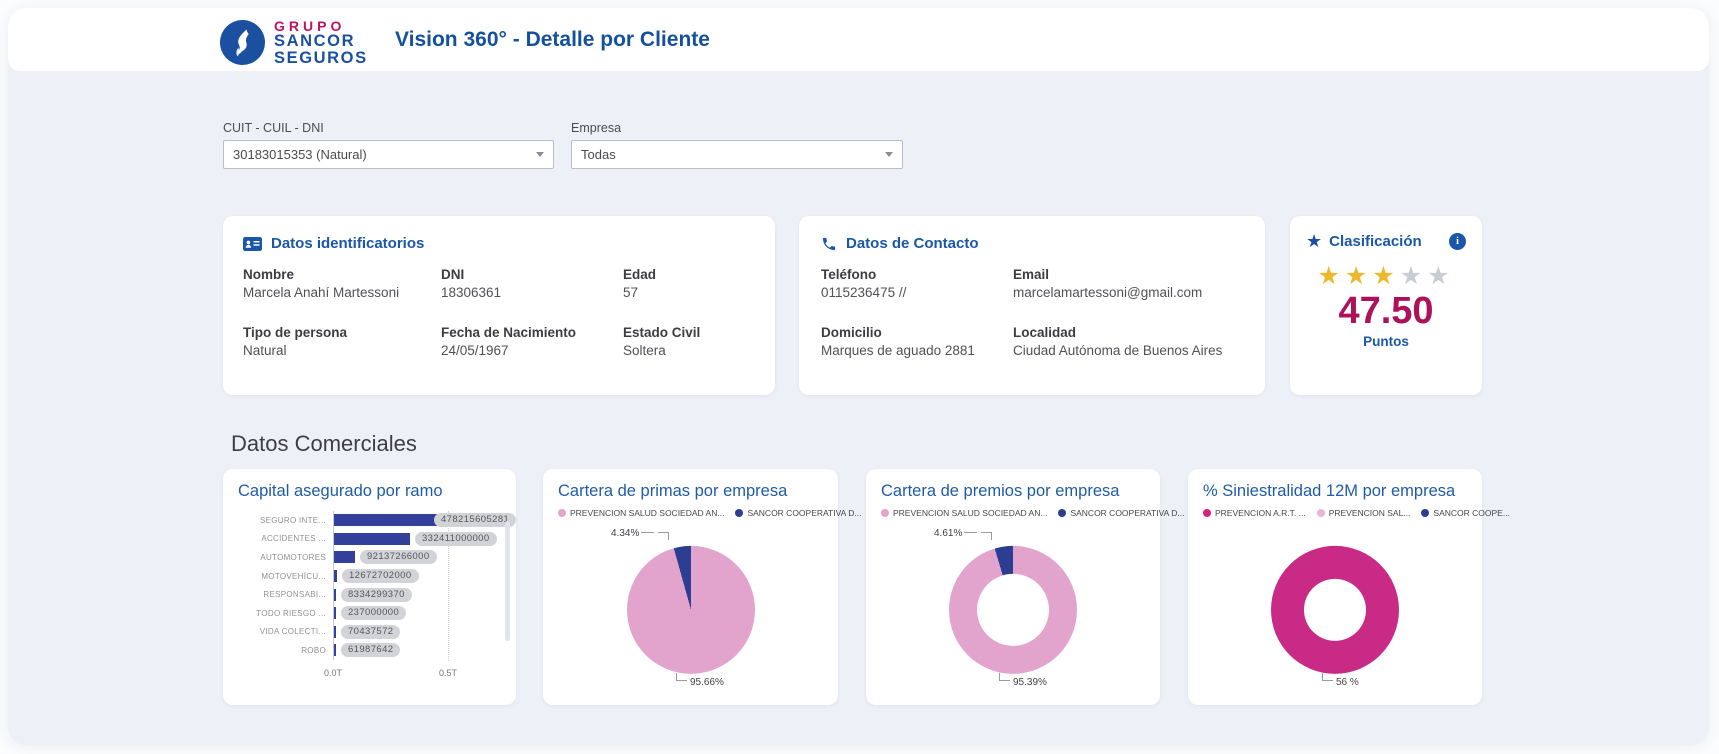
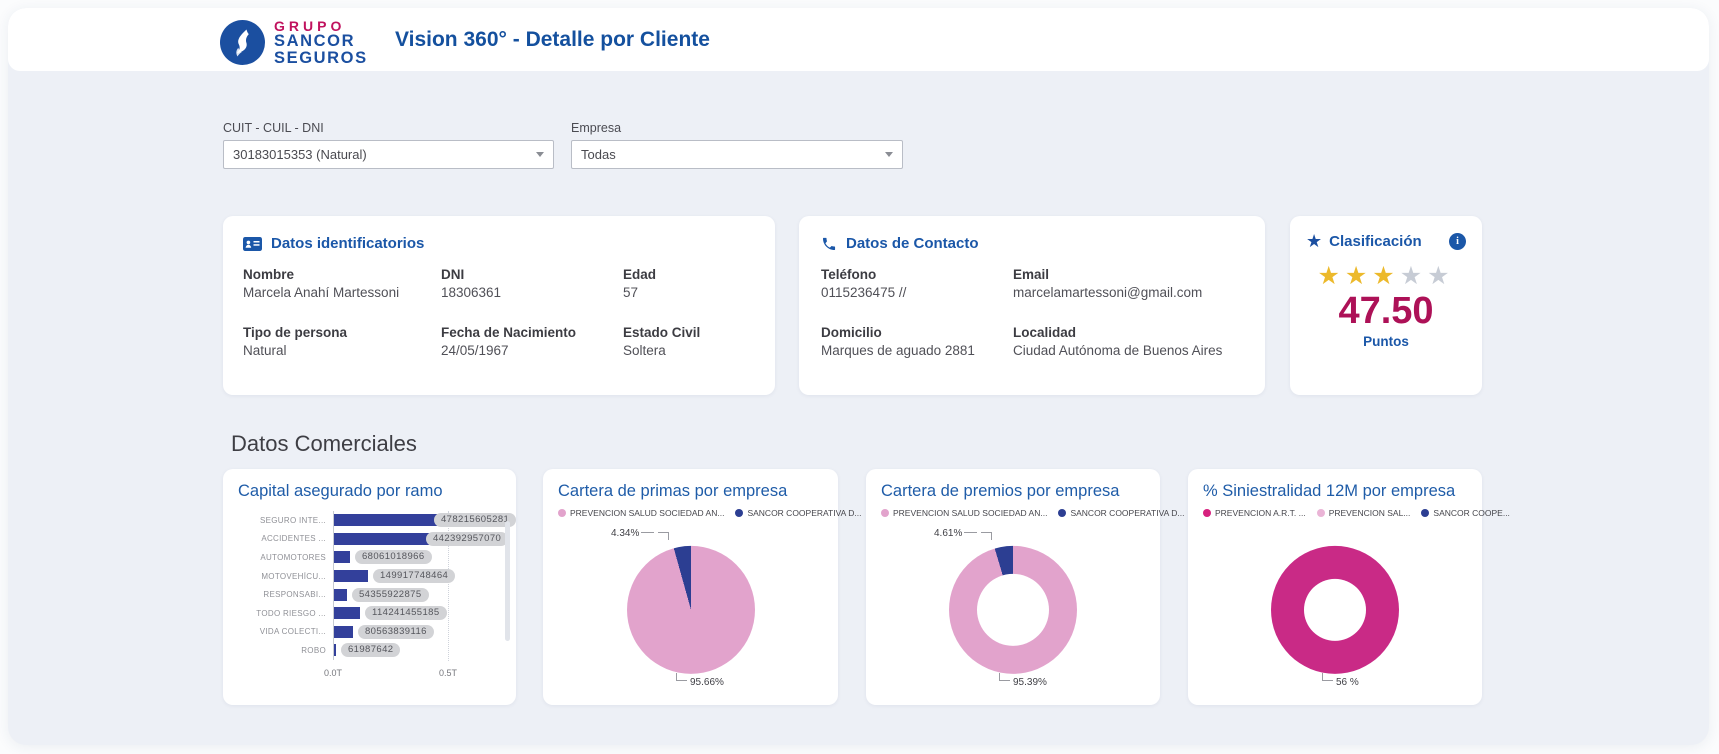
Capital asegurado por ramo/ACCIDENTES ...: 332411000000 -> 442392957070
Capital asegurado por ramo/AUTOMOTORES: 92137266000 -> 68061018966
Capital asegurado por ramo/MOTOVEHÍCU...: 12672702000 -> 149917748464
Capital asegurado por ramo/RESPONSABI...: 8334299370 -> 54355922875
Capital asegurado por ramo/TODO RIESGO ...: 237000000 -> 114241455185
Capital asegurado por ramo/VIDA COLECTI...: 70437572 -> 80563839116
